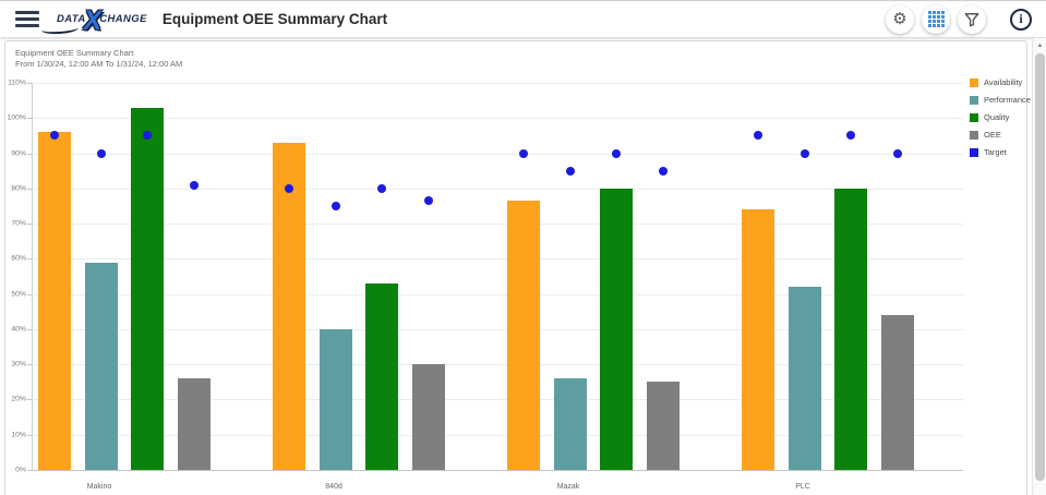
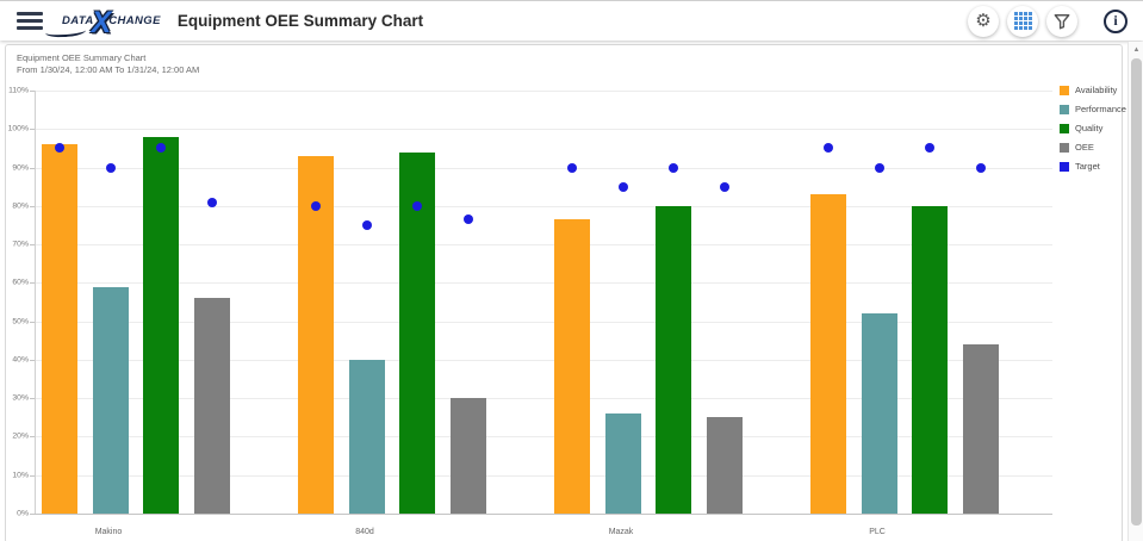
Quality/Makino: 103% -> 98%
OEE/Makino: 26% -> 56%
Quality/840d: 53% -> 94%
Availability/PLC: 74% -> 83%
